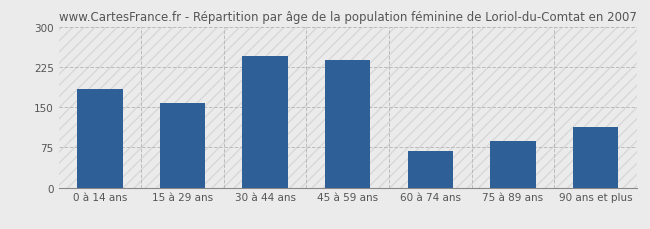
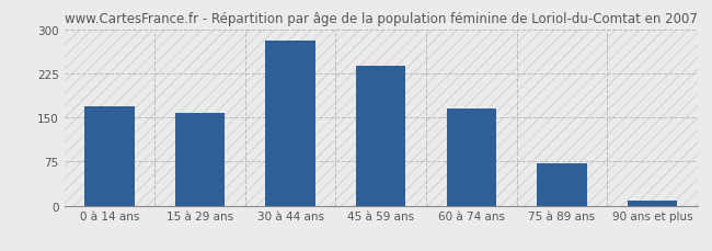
0 à 14 ans: 184 -> 168
30 à 44 ans: 246 -> 281
60 à 74 ans: 68 -> 165
75 à 89 ans: 86 -> 72
90 ans et plus: 112 -> 9
